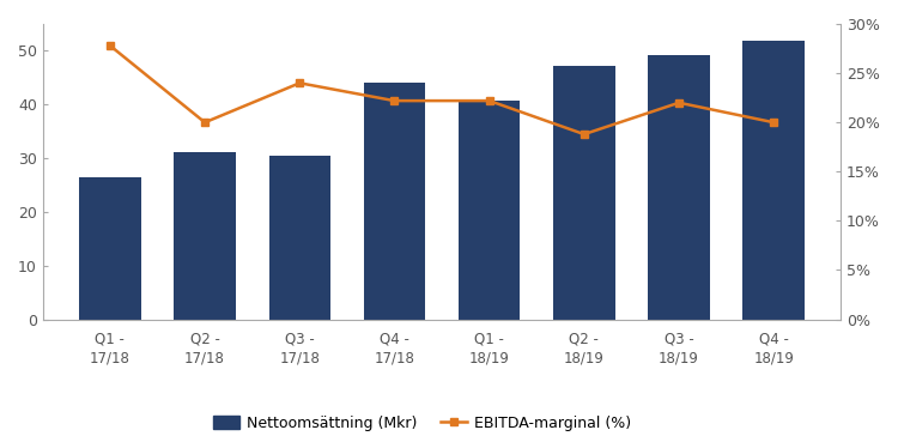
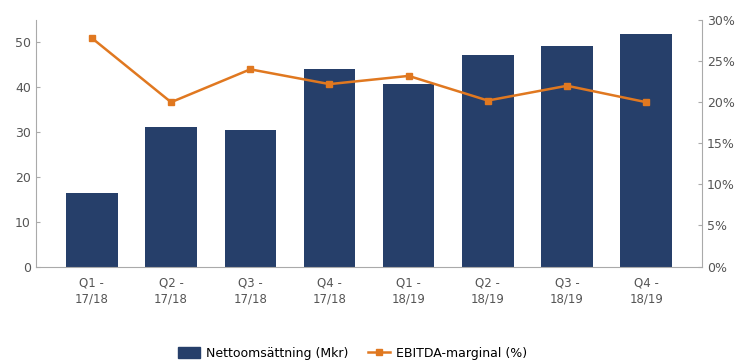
Nettoomsättning (Mkr)/Q1 - 17/18: 26.5 -> 16.5
EBITDA-marginal (%)/Q1 - 18/19: 22.2% -> 23.2%
EBITDA-marginal (%)/Q2 - 18/19: 18.8% -> 20.2%
